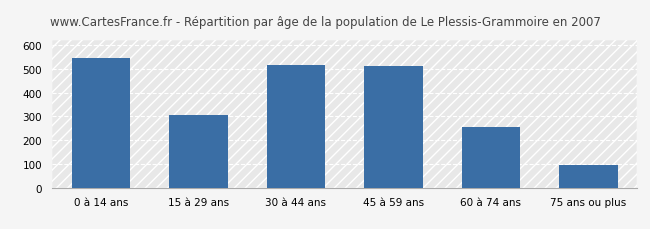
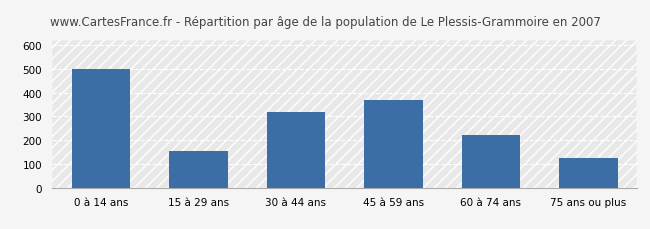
0 à 14 ans: 547 -> 500
15 à 29 ans: 306 -> 155
30 à 44 ans: 518 -> 320
45 à 59 ans: 512 -> 370
60 à 74 ans: 254 -> 220
75 ans ou plus: 95 -> 125
